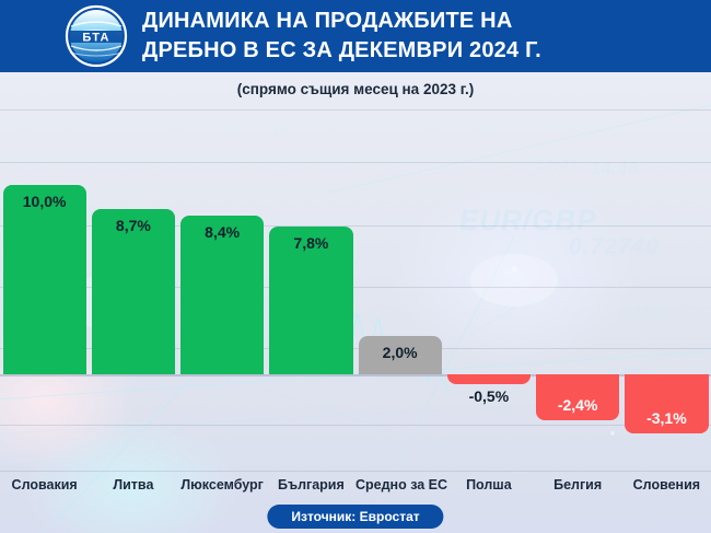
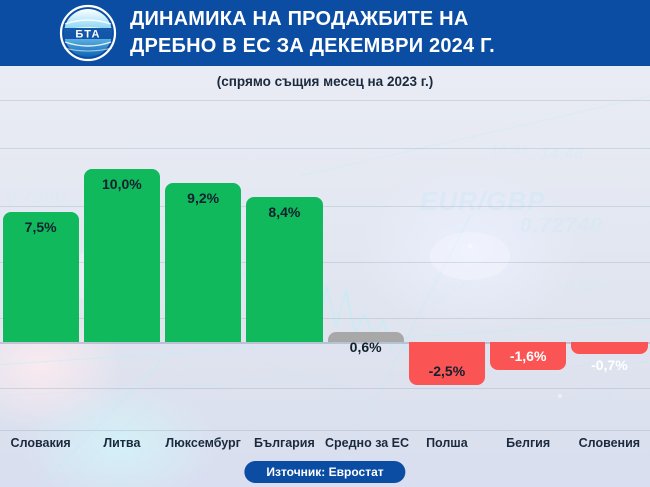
Словакия: 10,0% -> 7,5%
Литва: 8,7% -> 10,0%
Люксембург: 8,4% -> 9,2%
България: 7,8% -> 8,4%
Средно за ЕС: 2,0% -> 0,6%
Полша: -0,5% -> -2,5%
Белгия: -2,4% -> -1,6%
Словения: -3,1% -> -0,7%
